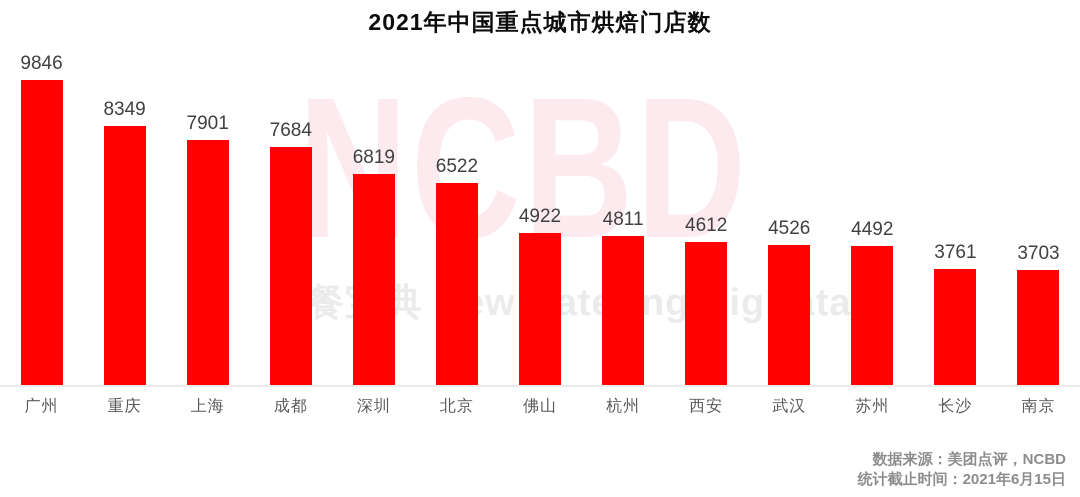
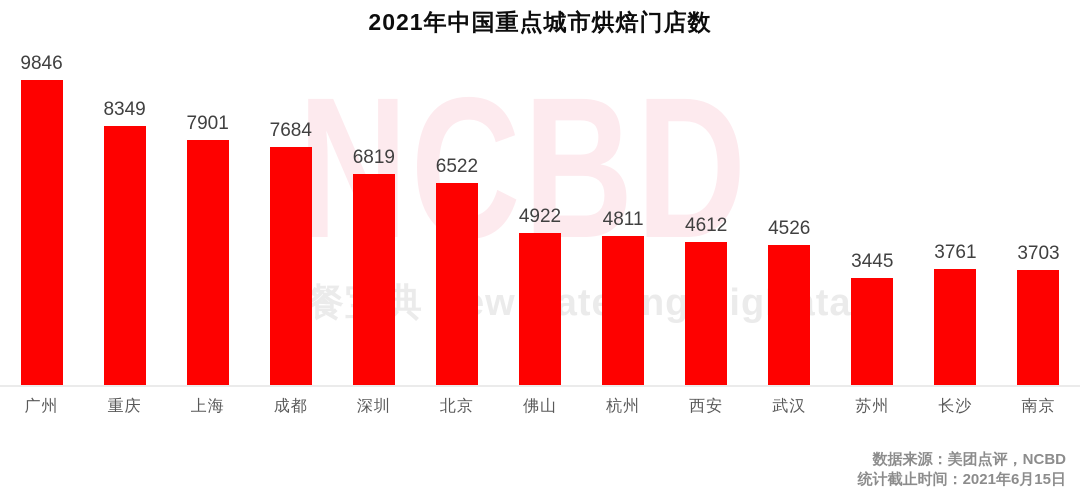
苏州: 4492 -> 3445
